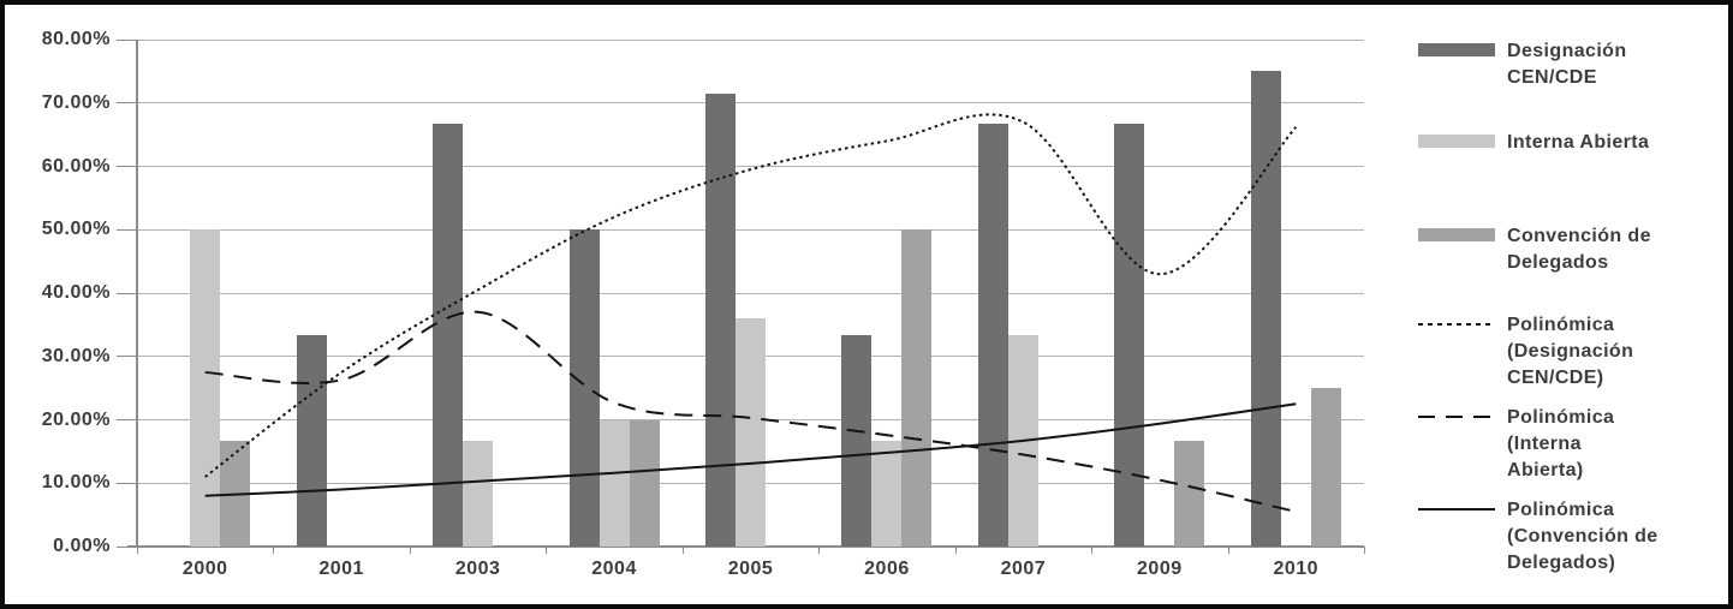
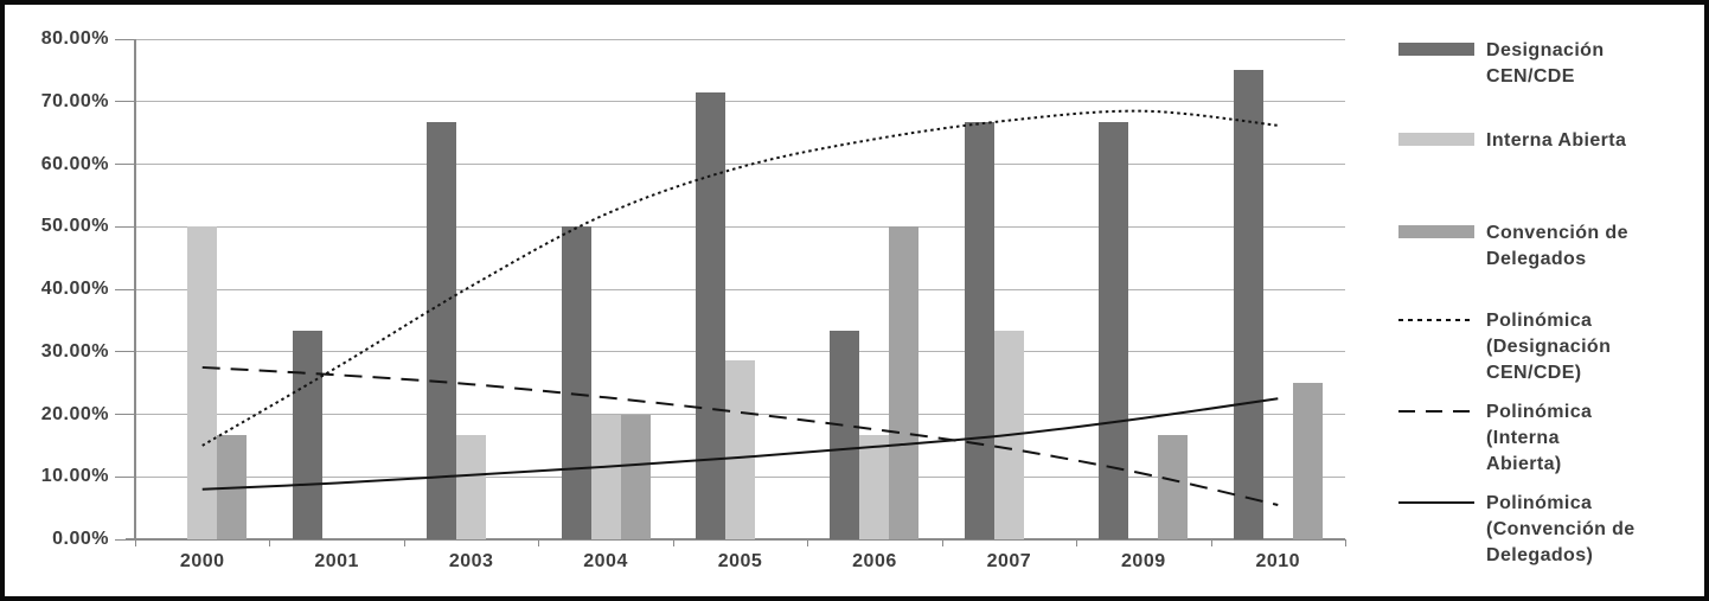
Polinómica (Designación CEN/CDE)/2000: 11% -> 15%
Polinómica (Interna Abierta)/2003: 37% -> 25%
Interna Abierta/2005: 36% -> 29%
Polinómica (Designación CEN/CDE)/2009: 43% -> 68%
